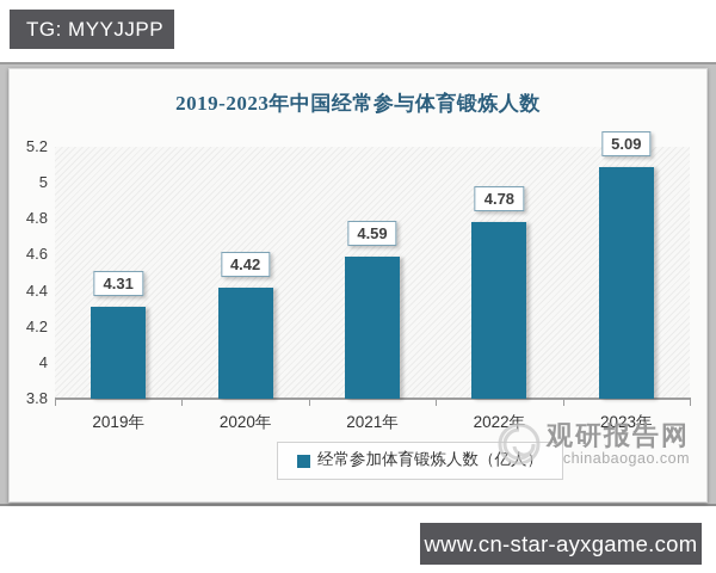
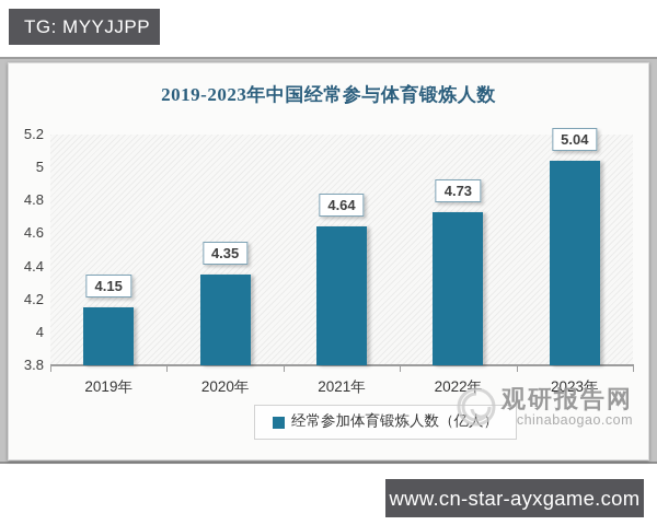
2019年: 4.31 -> 4.15
2020年: 4.42 -> 4.35
2021年: 4.59 -> 4.64
2022年: 4.78 -> 4.73
2023年: 5.09 -> 5.04
